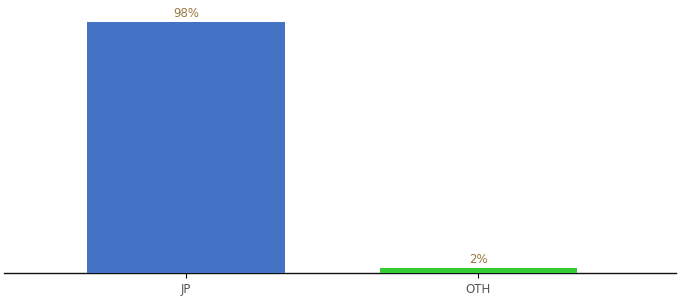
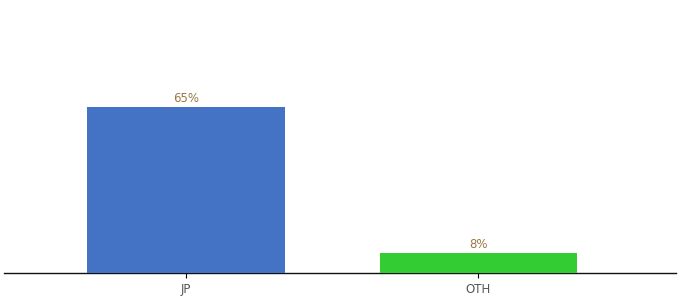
JP: 98% -> 65%
OTH: 2% -> 8%
